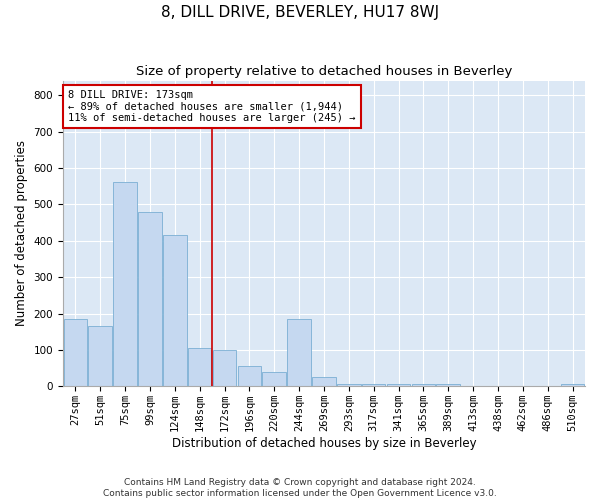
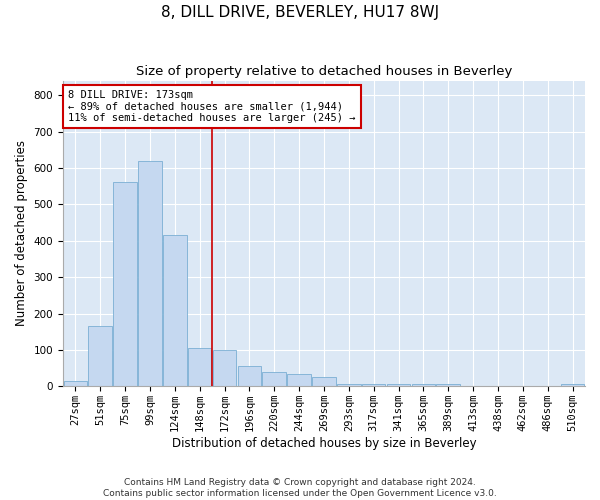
27sqm: 185 -> 15
99sqm: 480 -> 620
244sqm: 185 -> 35
